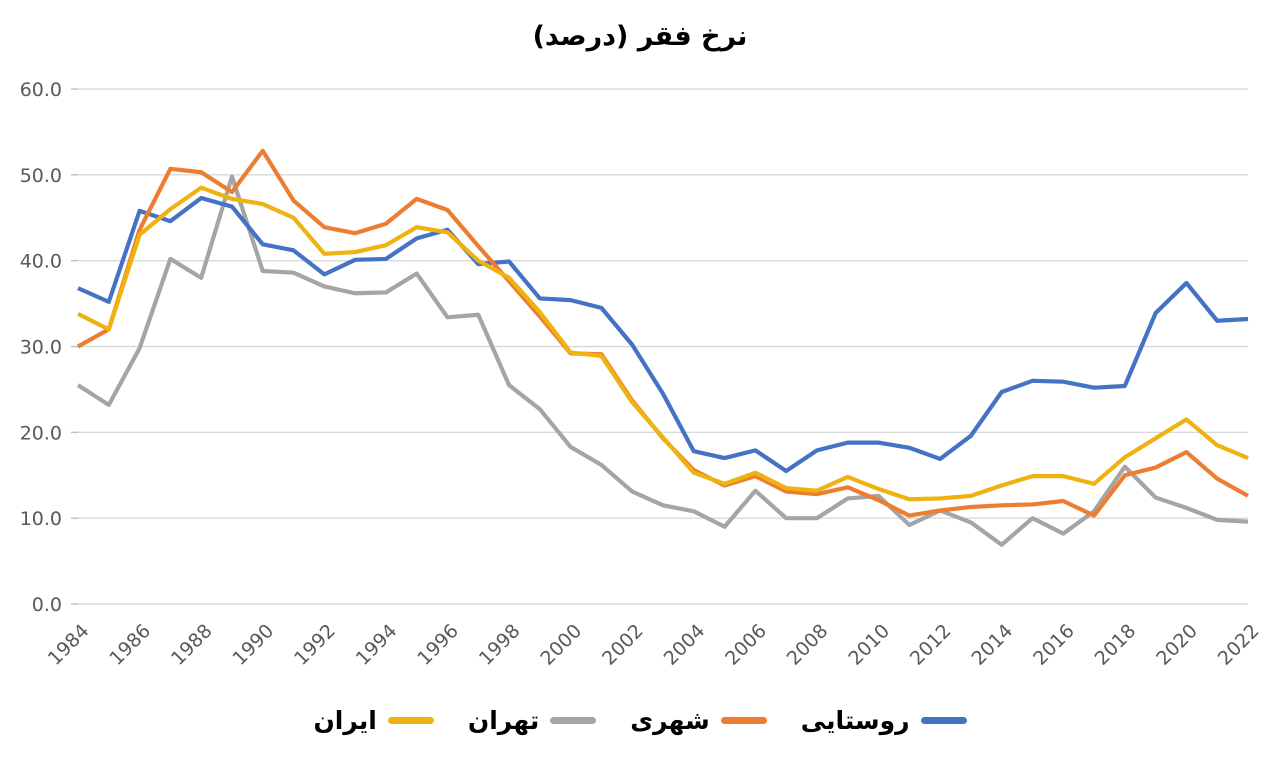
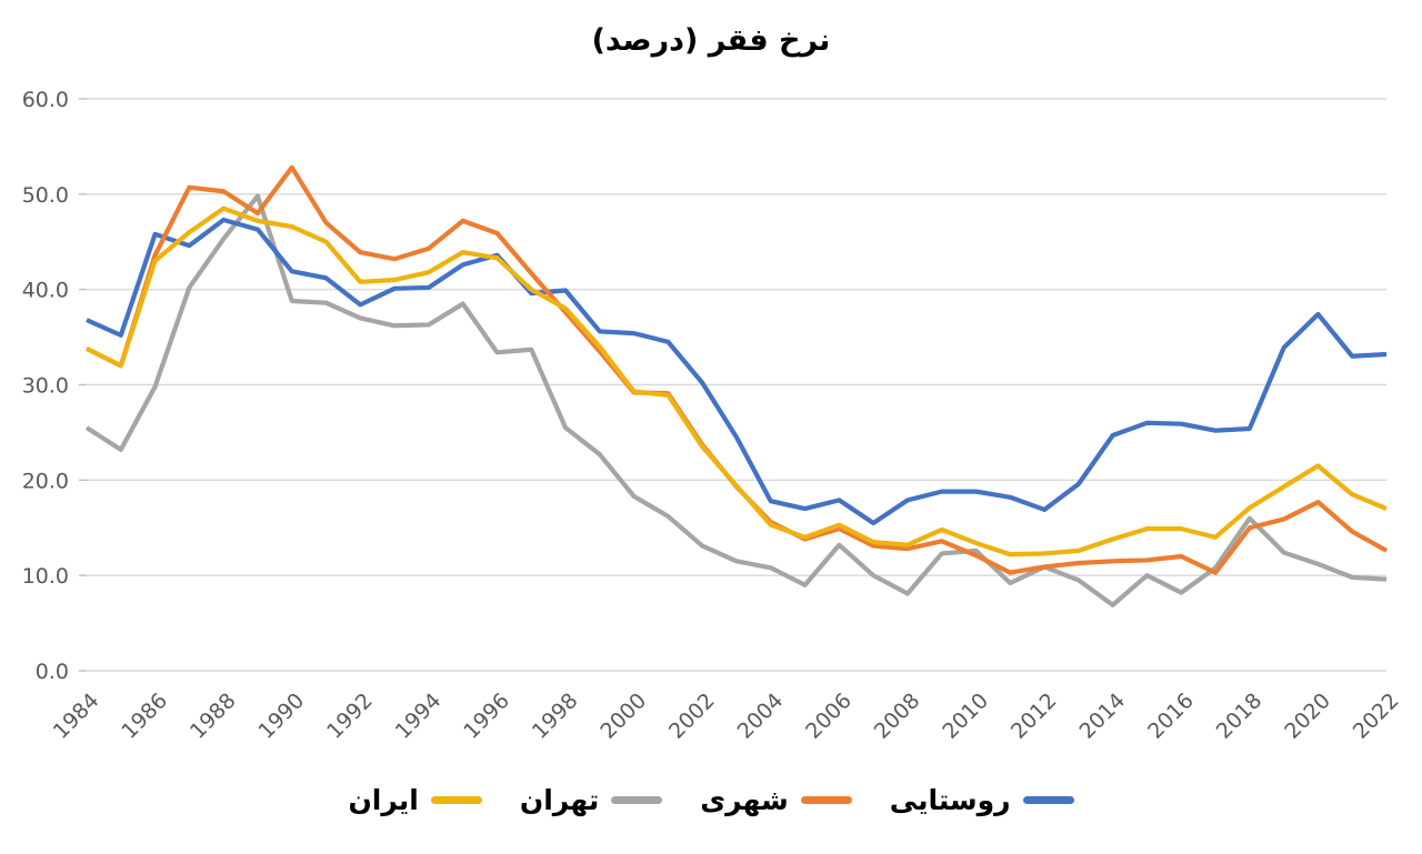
شهری/1984: 30 -> 34
تهران/1988: 38 -> 45
تهران/2008: 10 -> 8
